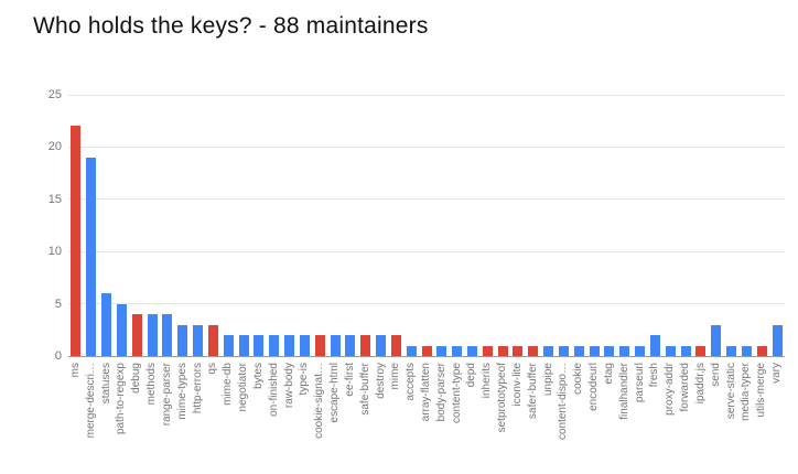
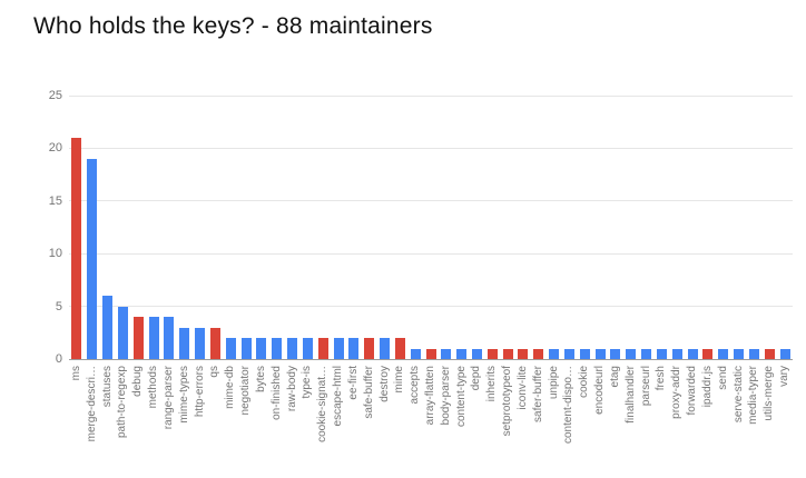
ms: 22 -> 21
fresh: 2 -> 1
send: 3 -> 1
vary: 3 -> 1
